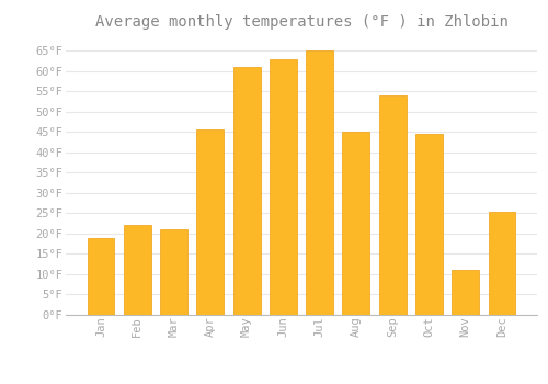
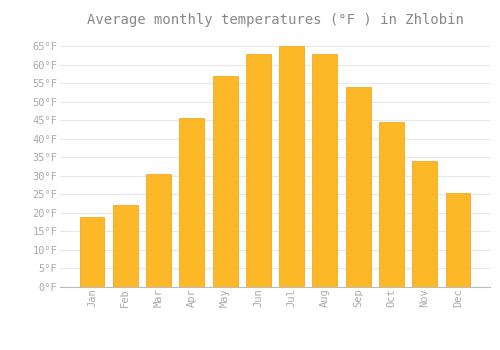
Mar: 21.0°F -> 30.5°F
May: 61.0°F -> 57.0°F
Aug: 45.0°F -> 63.0°F
Nov: 11.0°F -> 34.0°F
